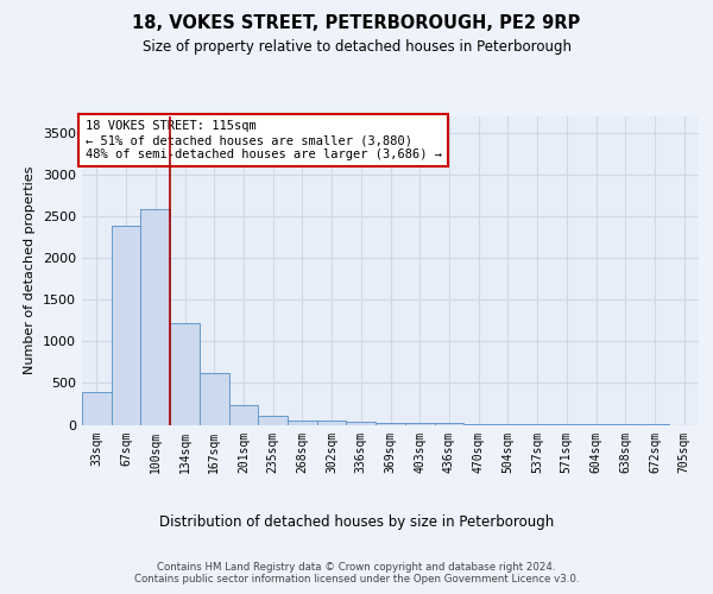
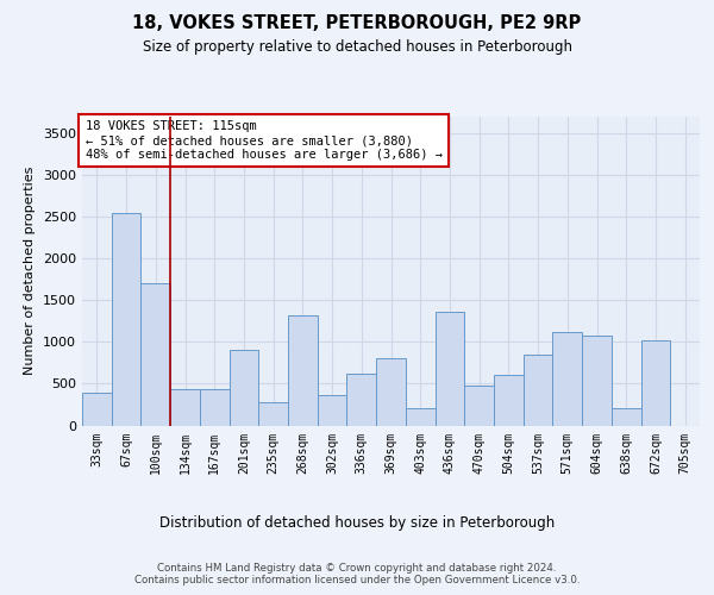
67sqm: 2390 -> 2540
100sqm: 2590 -> 1700
134sqm: 1220 -> 440
167sqm: 620 -> 440
201sqm: 240 -> 900
235sqm: 100 -> 280
268sqm: 50 -> 1320
302sqm: 50 -> 360
336sqm: 30 -> 620
369sqm: 20 -> 800
403sqm: 20 -> 200
436sqm: 20 -> 1360
470sqm: 10 -> 480
504sqm: 10 -> 600
537sqm: 0 -> 840
571sqm: 0 -> 1120
604sqm: 0 -> 1080
638sqm: 0 -> 200
672sqm: 0 -> 1020
